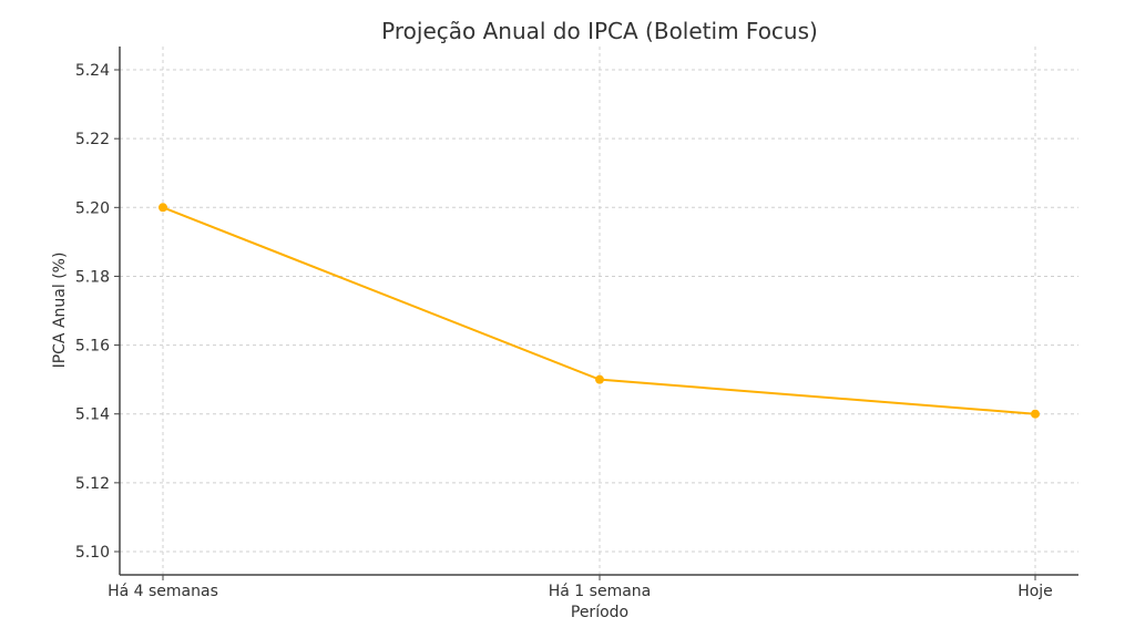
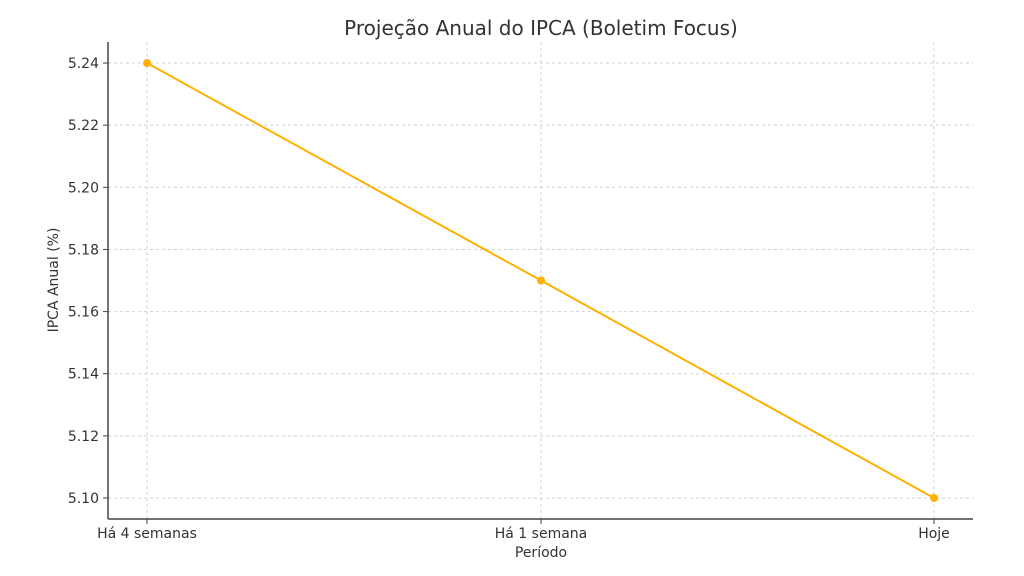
Há 4 semanas: 5.20 -> 5.24
Há 1 semana: 5.15 -> 5.17
Hoje: 5.14 -> 5.10
